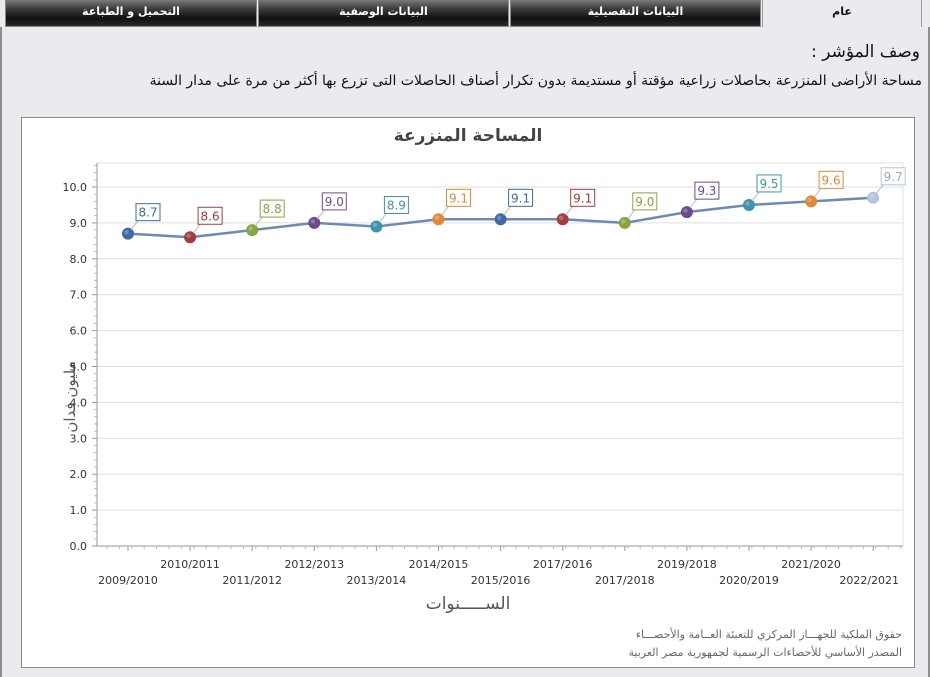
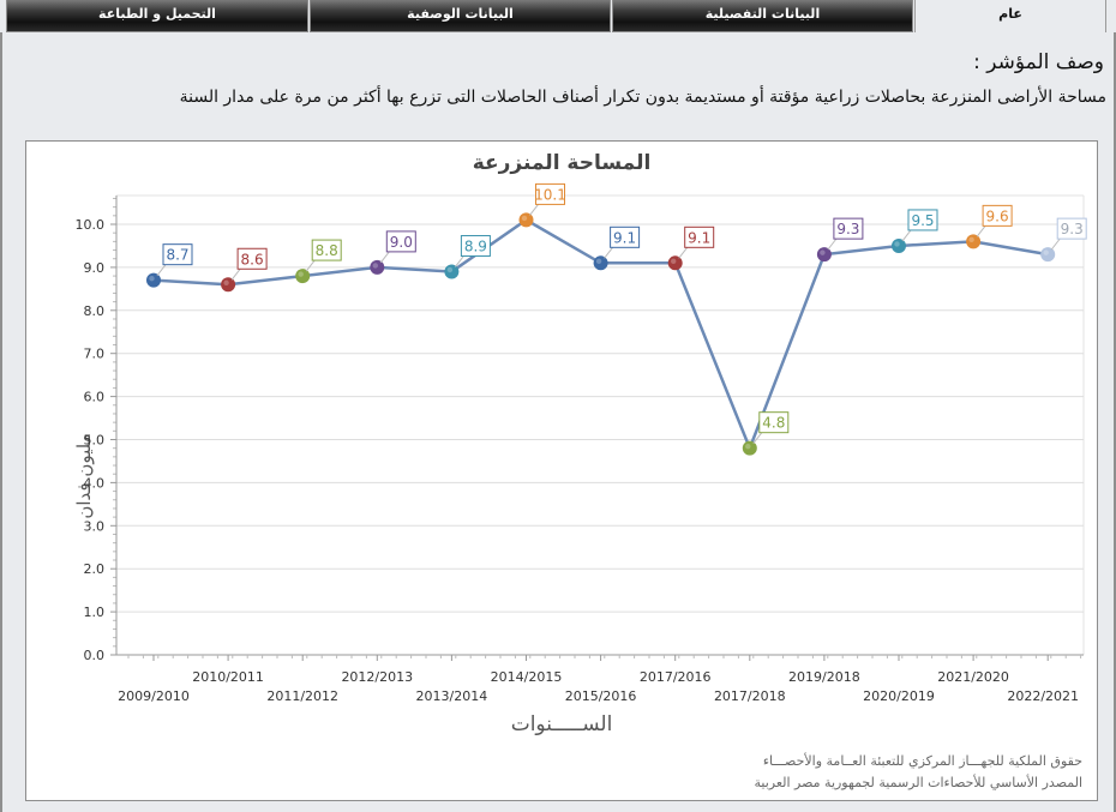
2014/2015: 9.1 -> 10.1
2017/2018: 9.0 -> 4.8
2022/2021: 9.7 -> 9.3
